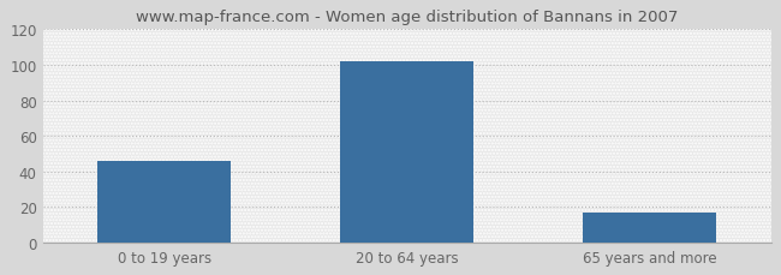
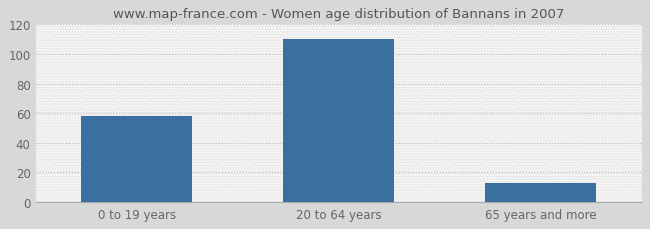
0 to 19 years: 46 -> 58
20 to 64 years: 102 -> 110
65 years and more: 17 -> 13
